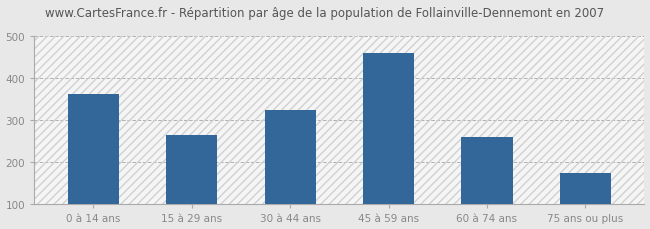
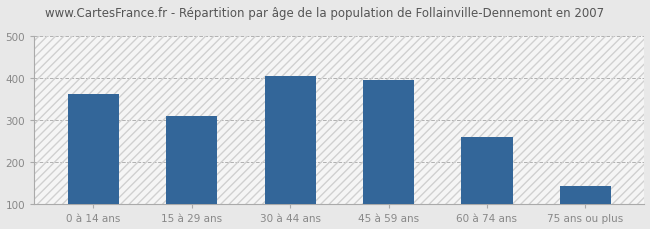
15 à 29 ans: 265 -> 310
30 à 44 ans: 325 -> 406
45 à 59 ans: 460 -> 396
75 ans ou plus: 175 -> 144
